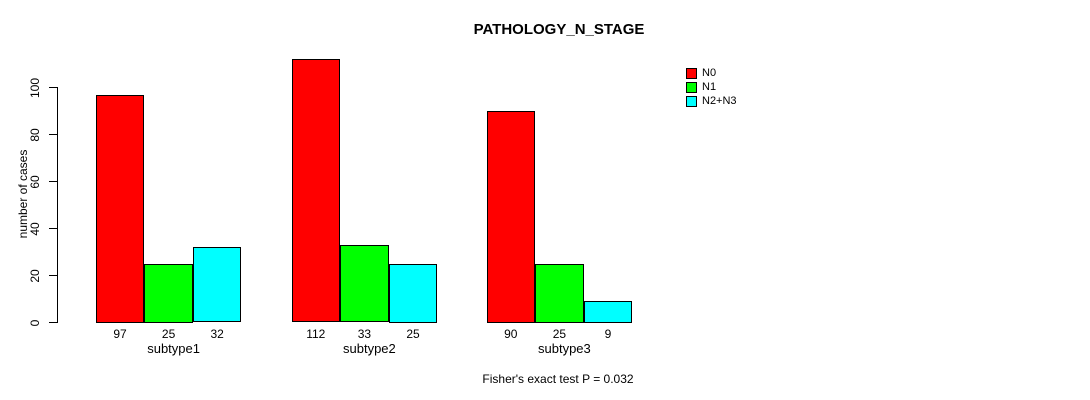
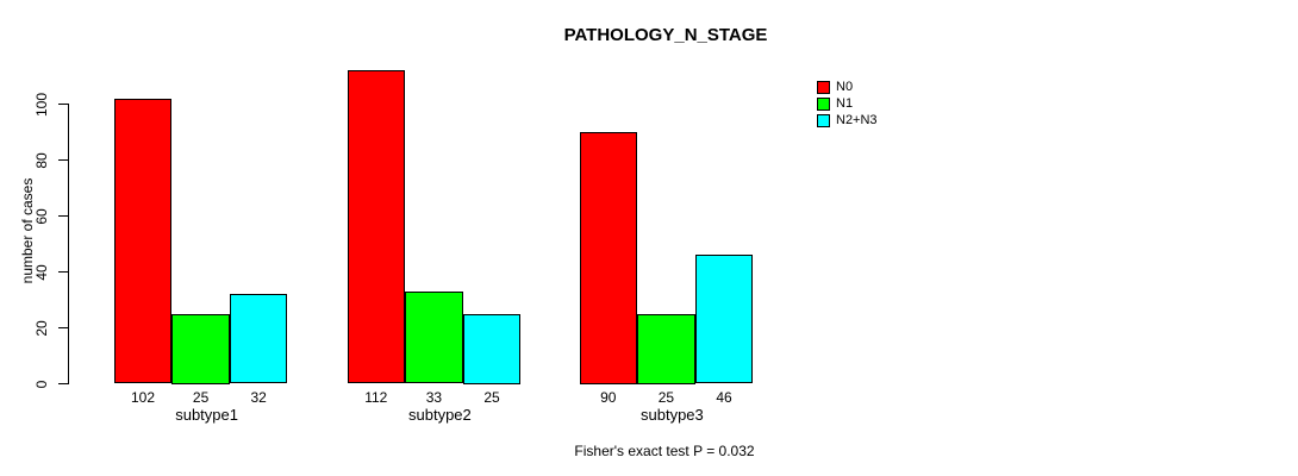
N0/subtype1: 97 -> 102
N2+N3/subtype3: 9 -> 46
